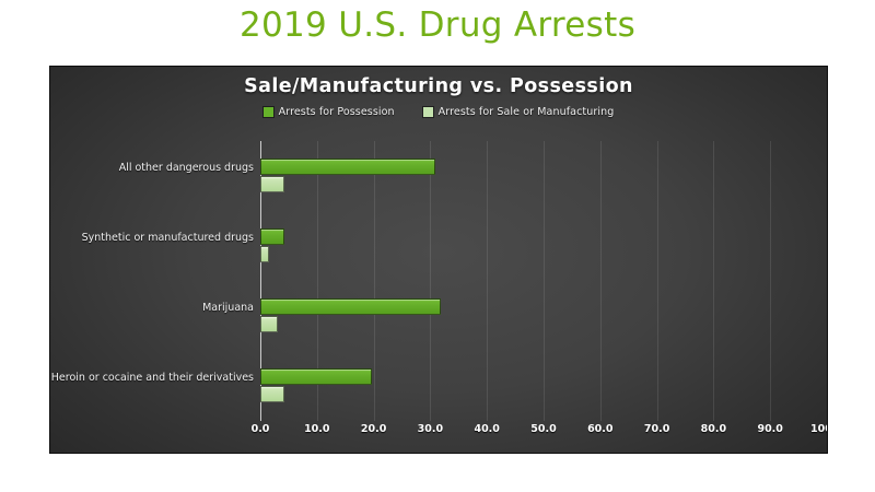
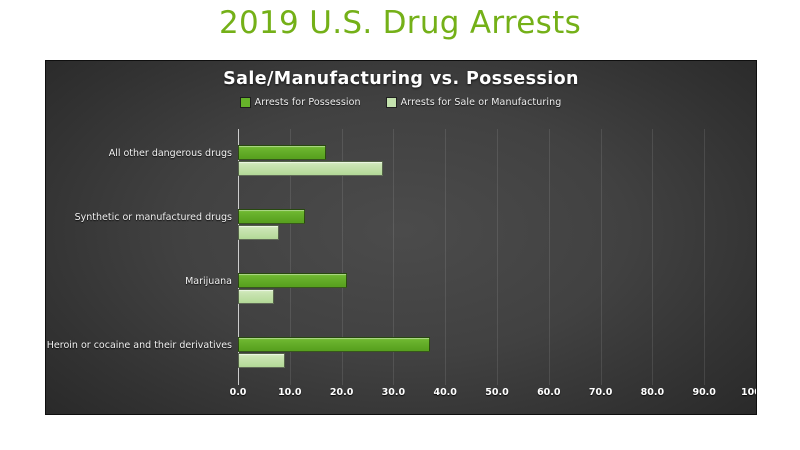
Arrests for Possession/All other dangerous drugs: 31 -> 17
Arrests for Sale or Manufacturing/All other dangerous drugs: 4 -> 28
Arrests for Possession/Synthetic or manufactured drugs: 4 -> 13
Arrests for Sale or Manufacturing/Synthetic or manufactured drugs: 2 -> 8
Arrests for Possession/Marijuana: 32 -> 21
Arrests for Sale or Manufacturing/Marijuana: 3 -> 7
Arrests for Possession/Heroin or cocaine and their derivatives: 20 -> 37
Arrests for Sale or Manufacturing/Heroin or cocaine and their derivatives: 4 -> 9
